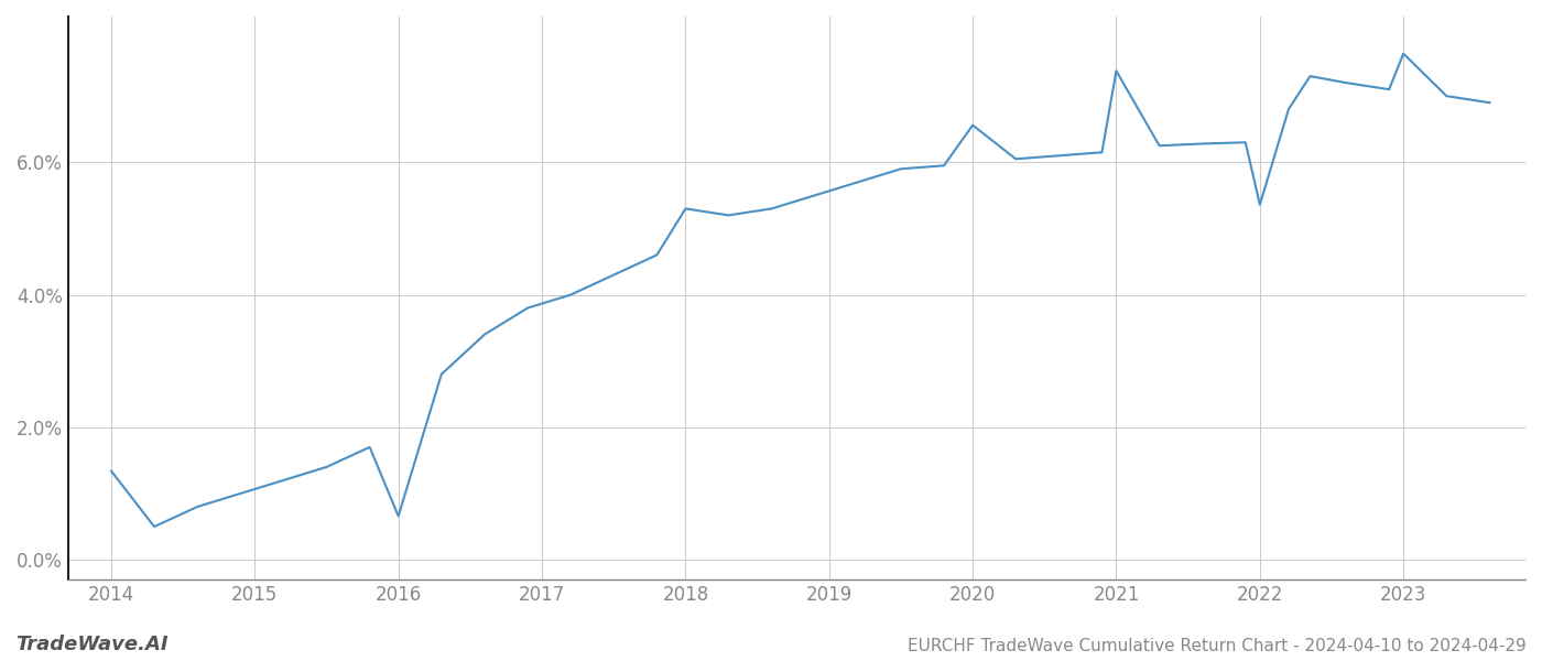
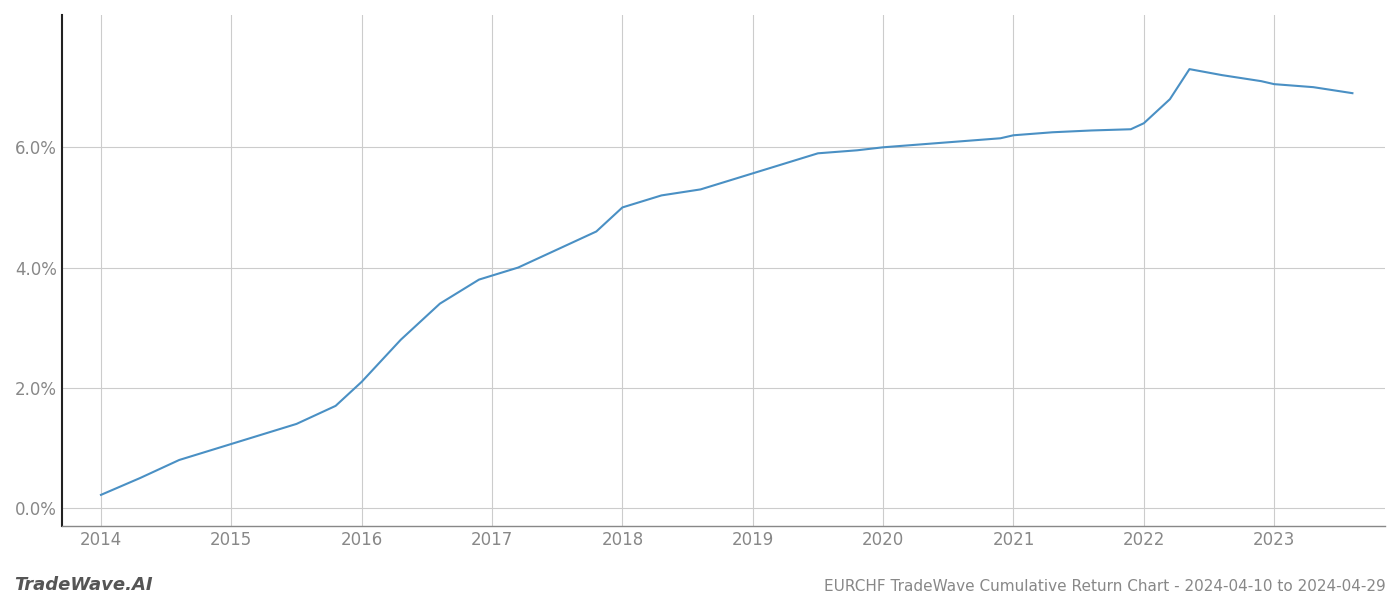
2014: 1.34% -> 0.22%
2016: 0.66% -> 2.10%
2018: 5.30% -> 5.00%
2020: 6.56% -> 6.00%
2021: 7.38% -> 6.20%
2022: 5.36% -> 6.40%
2023: 7.64% -> 7.05%
